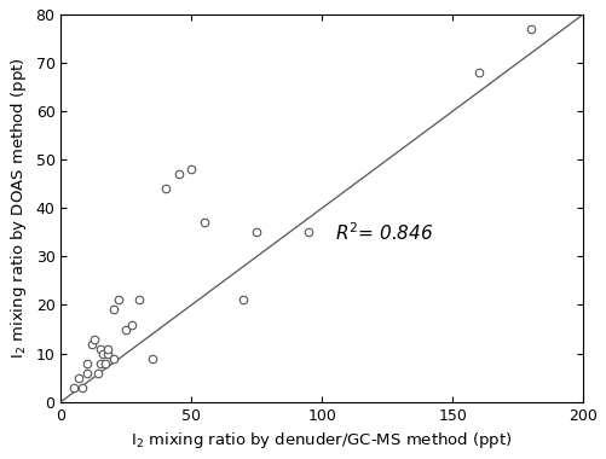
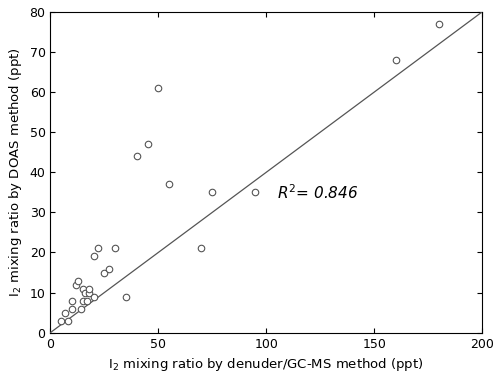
50: 48 -> 61
